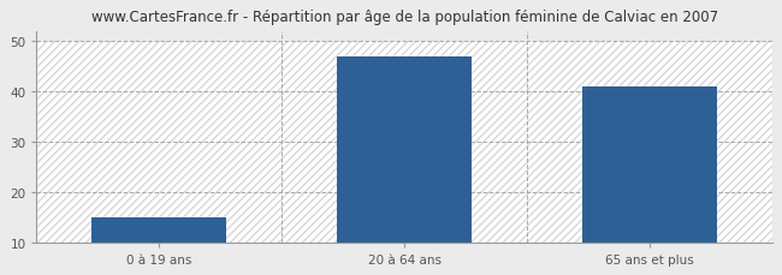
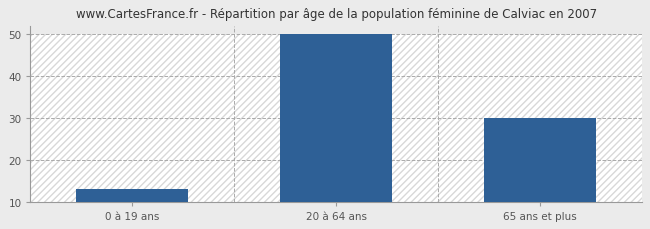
0 à 19 ans: 15 -> 13
20 à 64 ans: 47 -> 50
65 ans et plus: 41 -> 30
